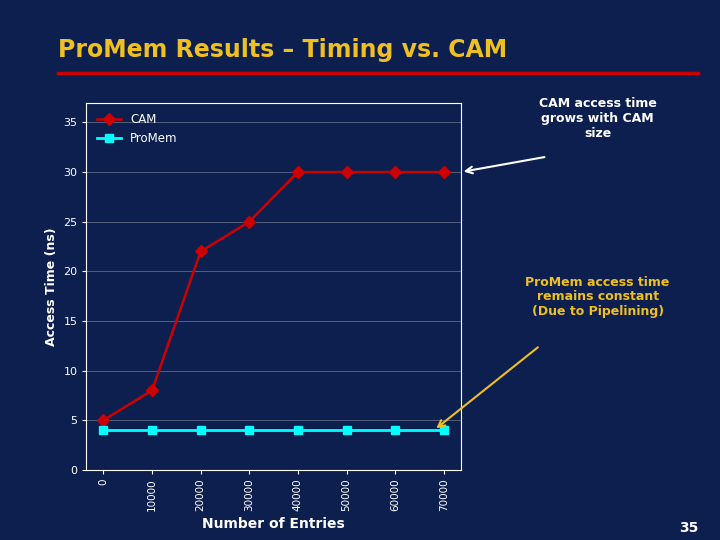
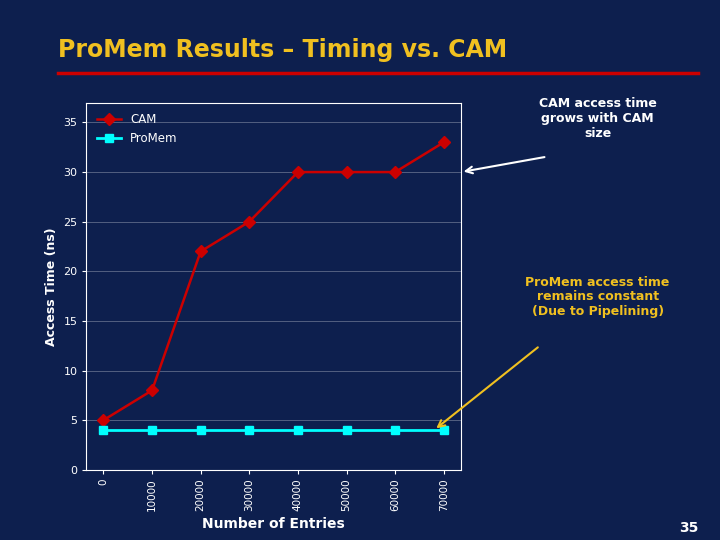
CAM/70000: 30 -> 33
